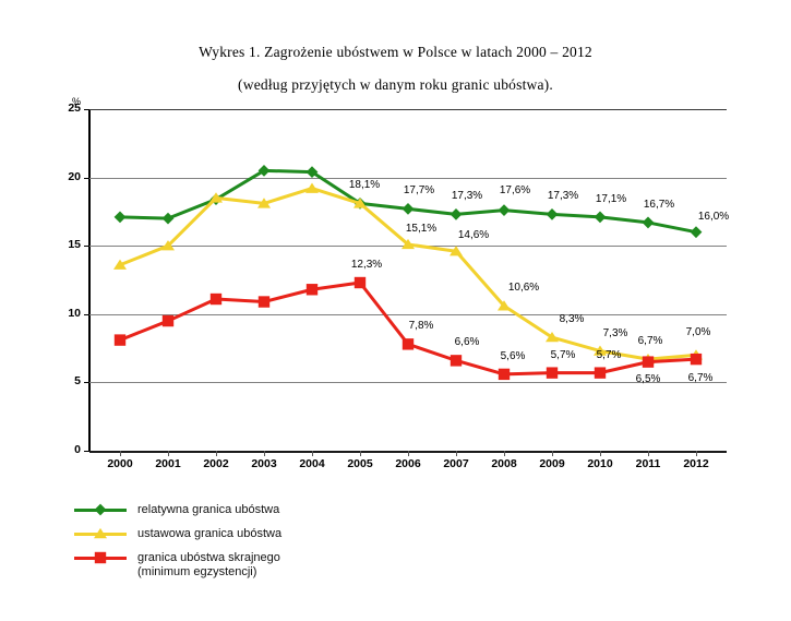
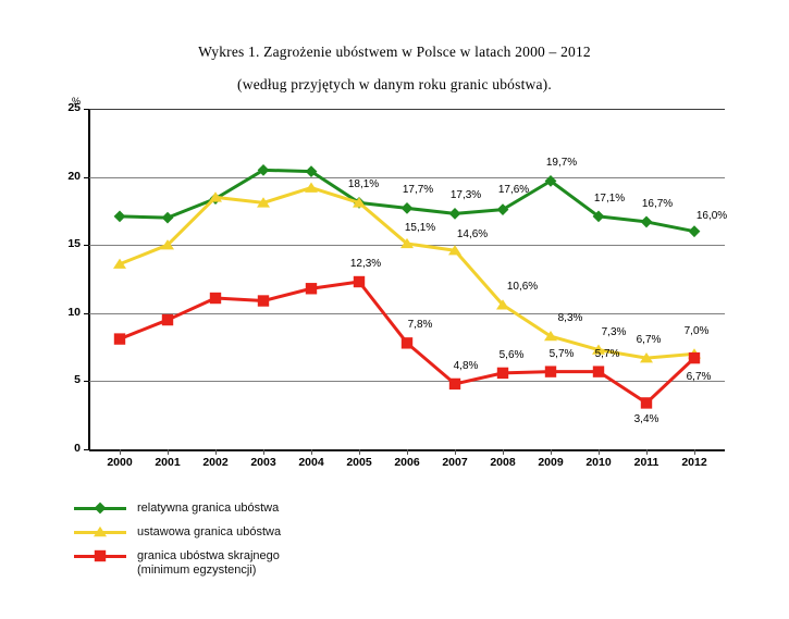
granica ubóstwa skrajnego (minimum egzystencji)/2007: 6,6% -> 4,8%
relatywna granica ubóstwa/2009: 17,3% -> 19,7%
granica ubóstwa skrajnego (minimum egzystencji)/2011: 6,5% -> 3,4%
